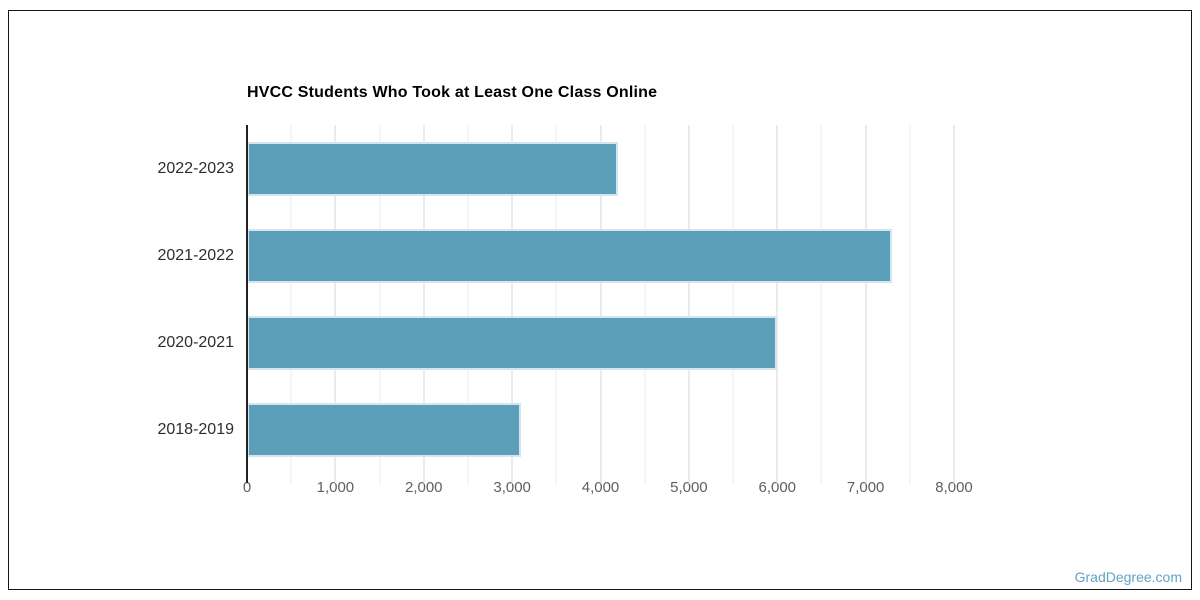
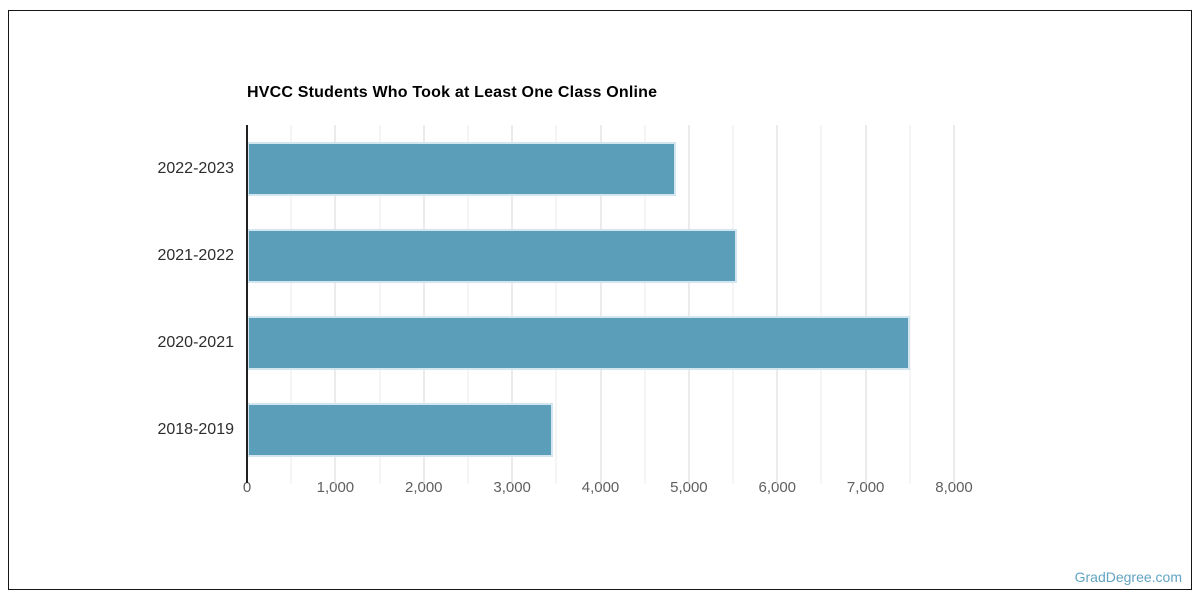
2022-2023: 4200 -> 4800
2021-2022: 7300 -> 5600
2020-2021: 6000 -> 7500
2018-2019: 3100 -> 3500
